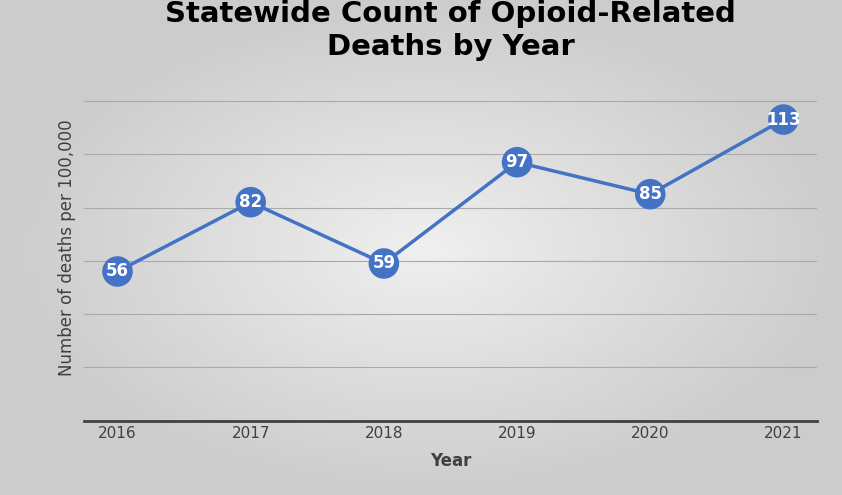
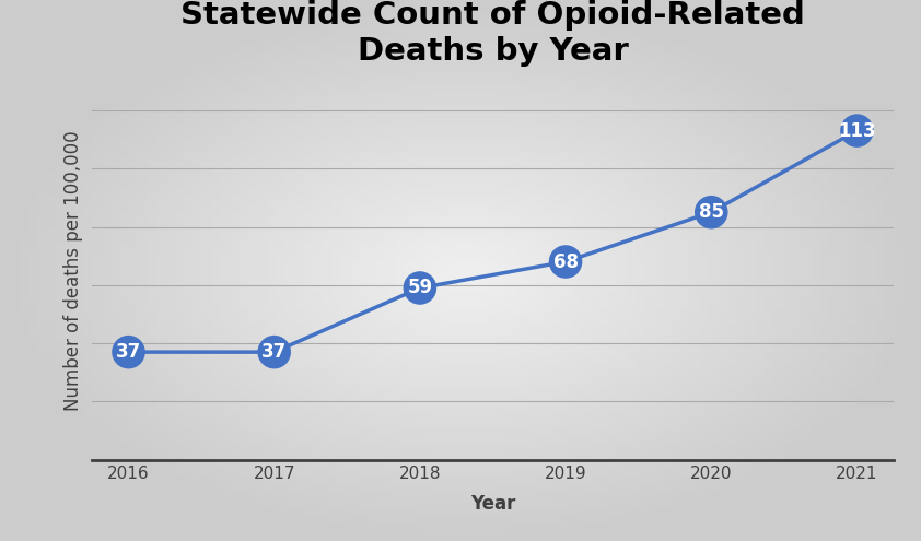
2016: 56 -> 37
2017: 82 -> 37
2019: 97 -> 68
